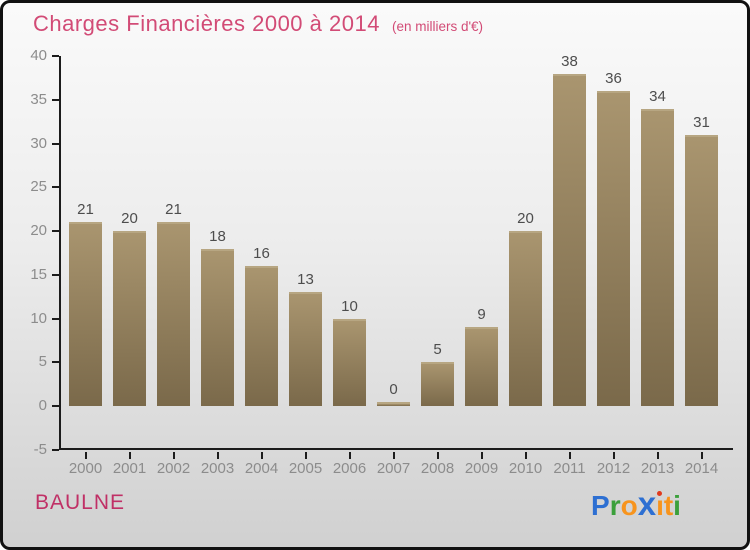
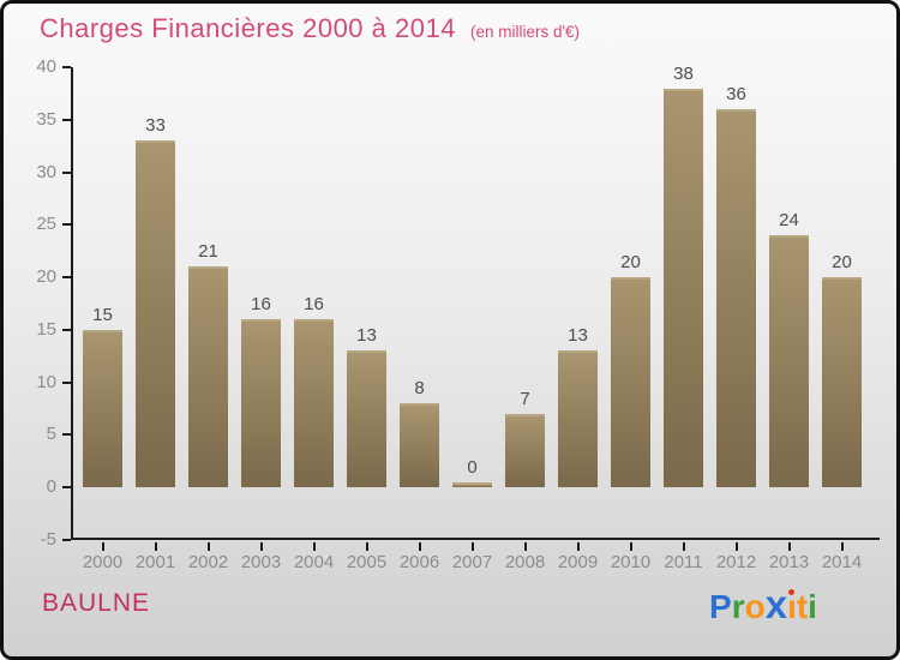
2000: 21 -> 15
2001: 20 -> 33
2003: 18 -> 16
2006: 10 -> 8
2008: 5 -> 7
2009: 9 -> 13
2013: 34 -> 24
2014: 31 -> 20
